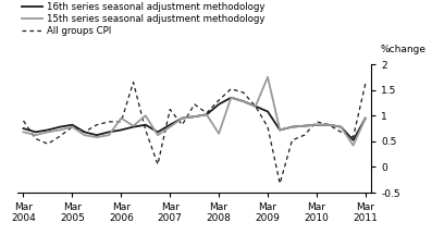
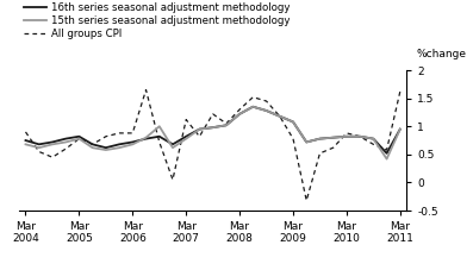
15th series seasonal adjustment methodology/Mar 2006: 0.95 -> 0.68
15th series seasonal adjustment methodology/Mar 2008: 0.65 -> 1.22
15th series seasonal adjustment methodology/Mar 2009: 1.75 -> 1.08
